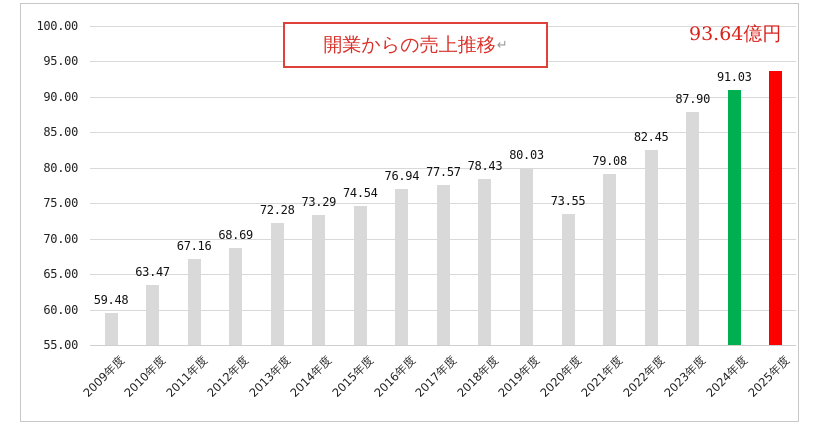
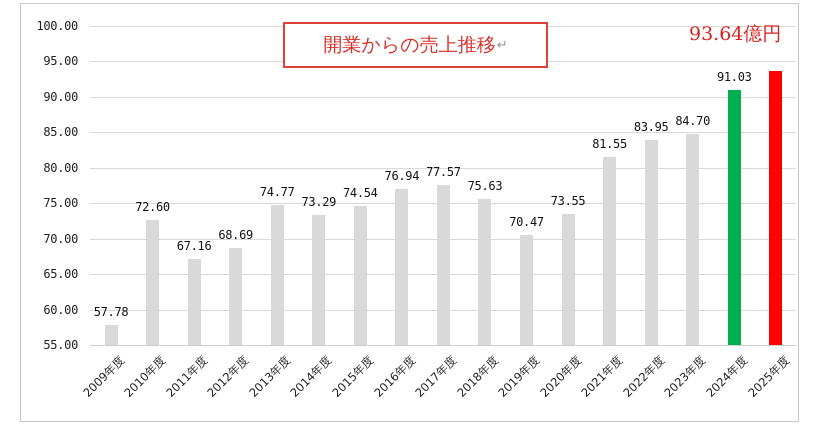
2009年度: 59.48 -> 57.78
2010年度: 63.47 -> 72.60
2013年度: 72.28 -> 74.77
2018年度: 78.43 -> 75.63
2019年度: 80.03 -> 70.47
2021年度: 79.08 -> 81.55
2022年度: 82.45 -> 83.95
2023年度: 87.90 -> 84.70
